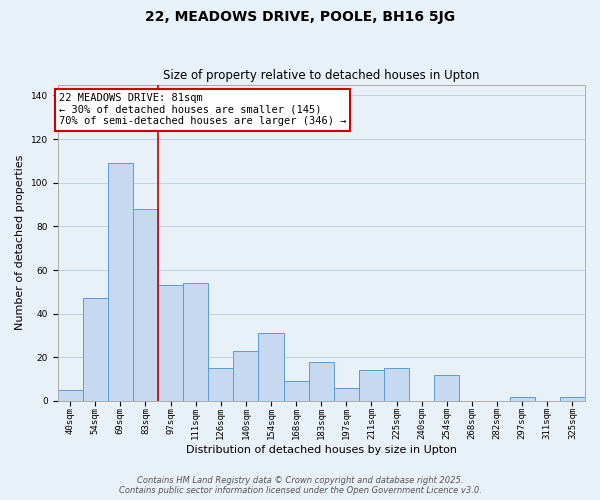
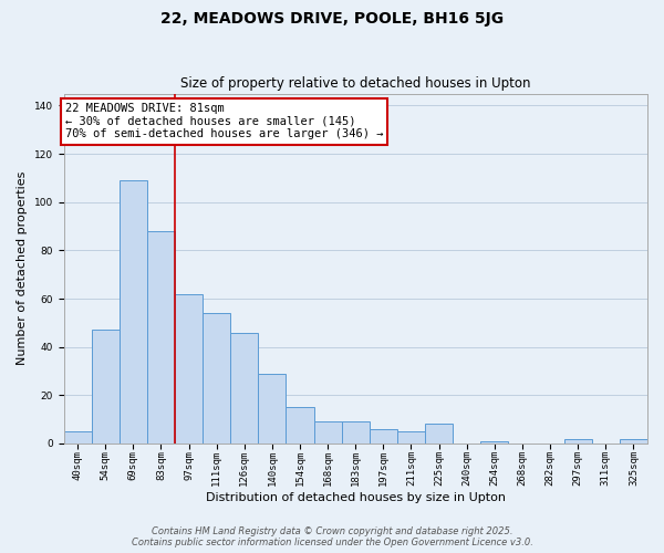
97sqm: 53 -> 62
126sqm: 15 -> 46
140sqm: 23 -> 29
154sqm: 31 -> 15
183sqm: 18 -> 9
211sqm: 14 -> 5
225sqm: 15 -> 8
254sqm: 12 -> 1
